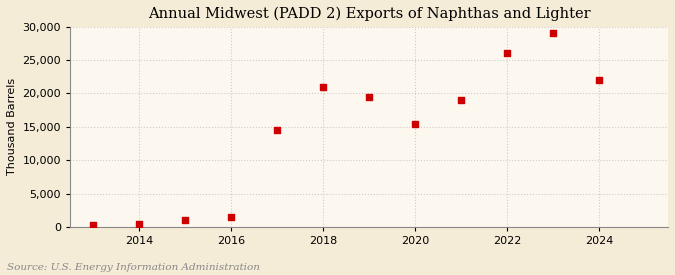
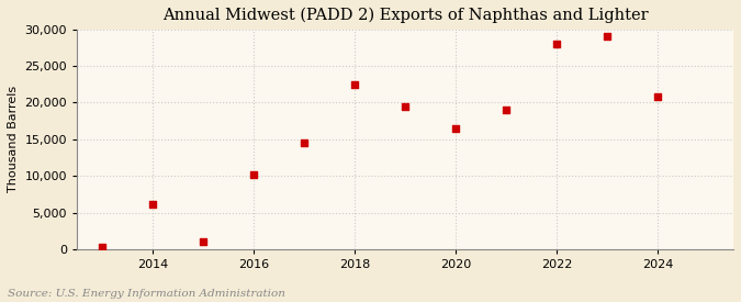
2014: 400 -> 6,200
2016: 1,500 -> 10,200
2018: 21,000 -> 22,400
2020: 15,500 -> 16,400
2022: 26,000 -> 28,000
2024: 22,000 -> 20,800
